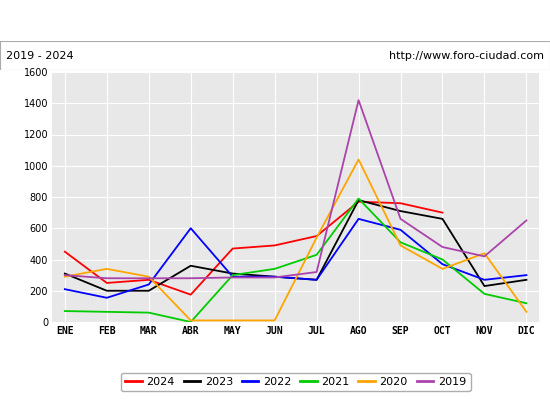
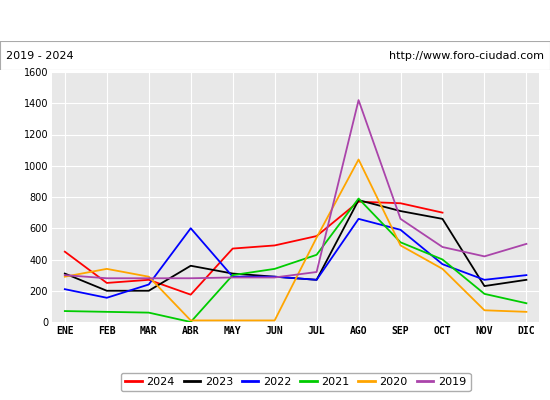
2020/NOV: 440 -> 80
2019/DIC: 650 -> 500
